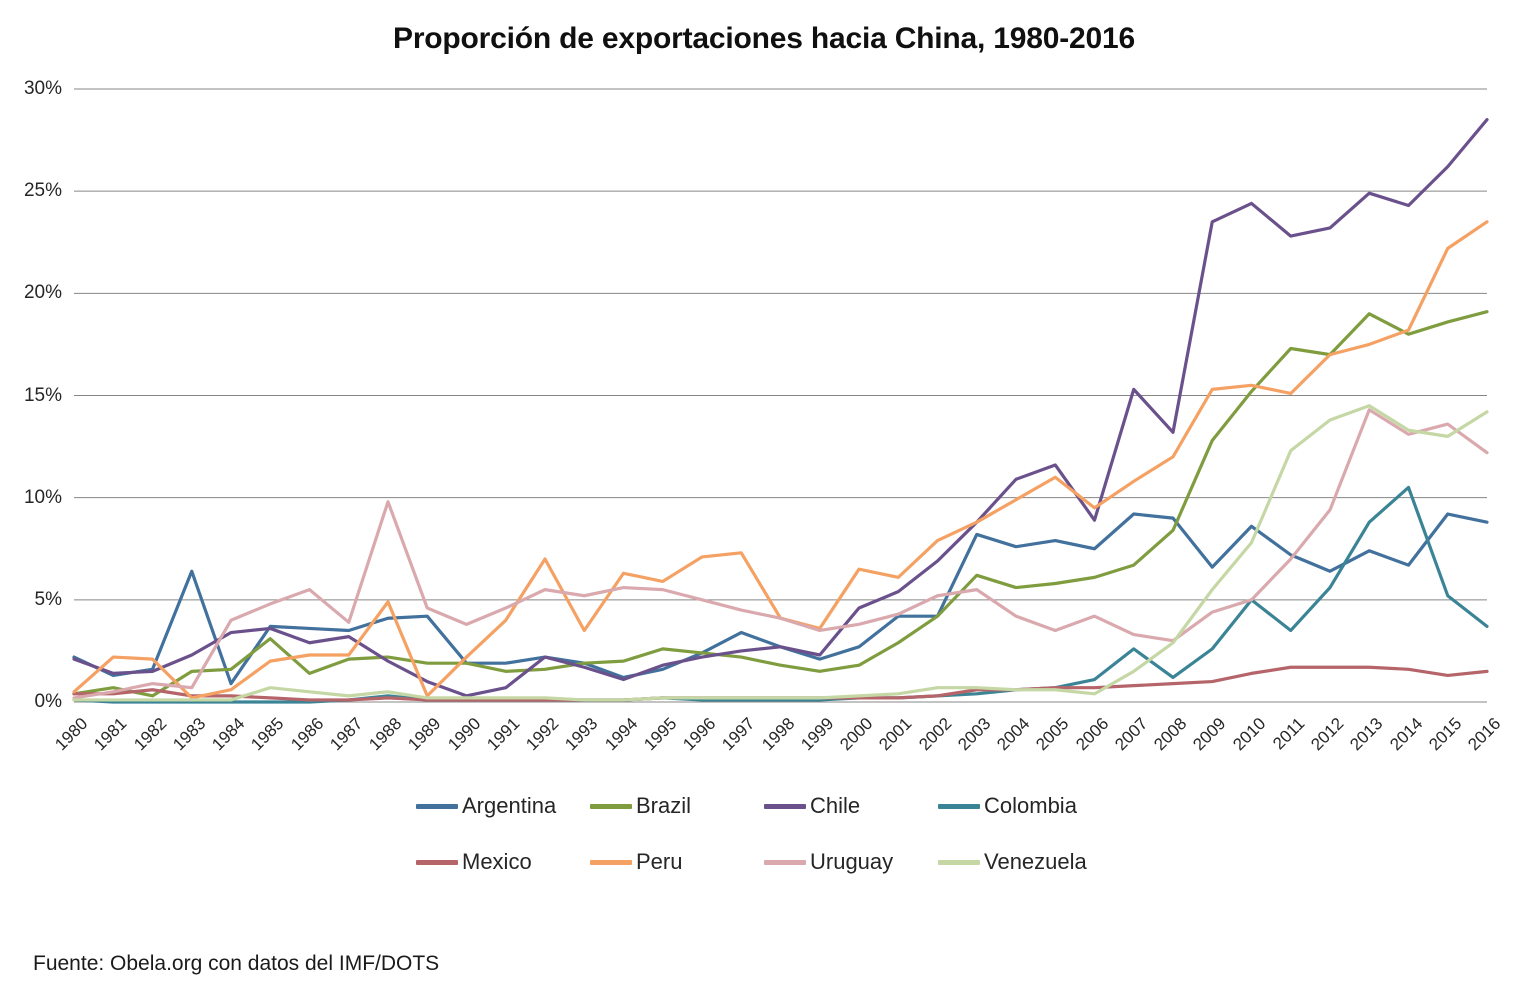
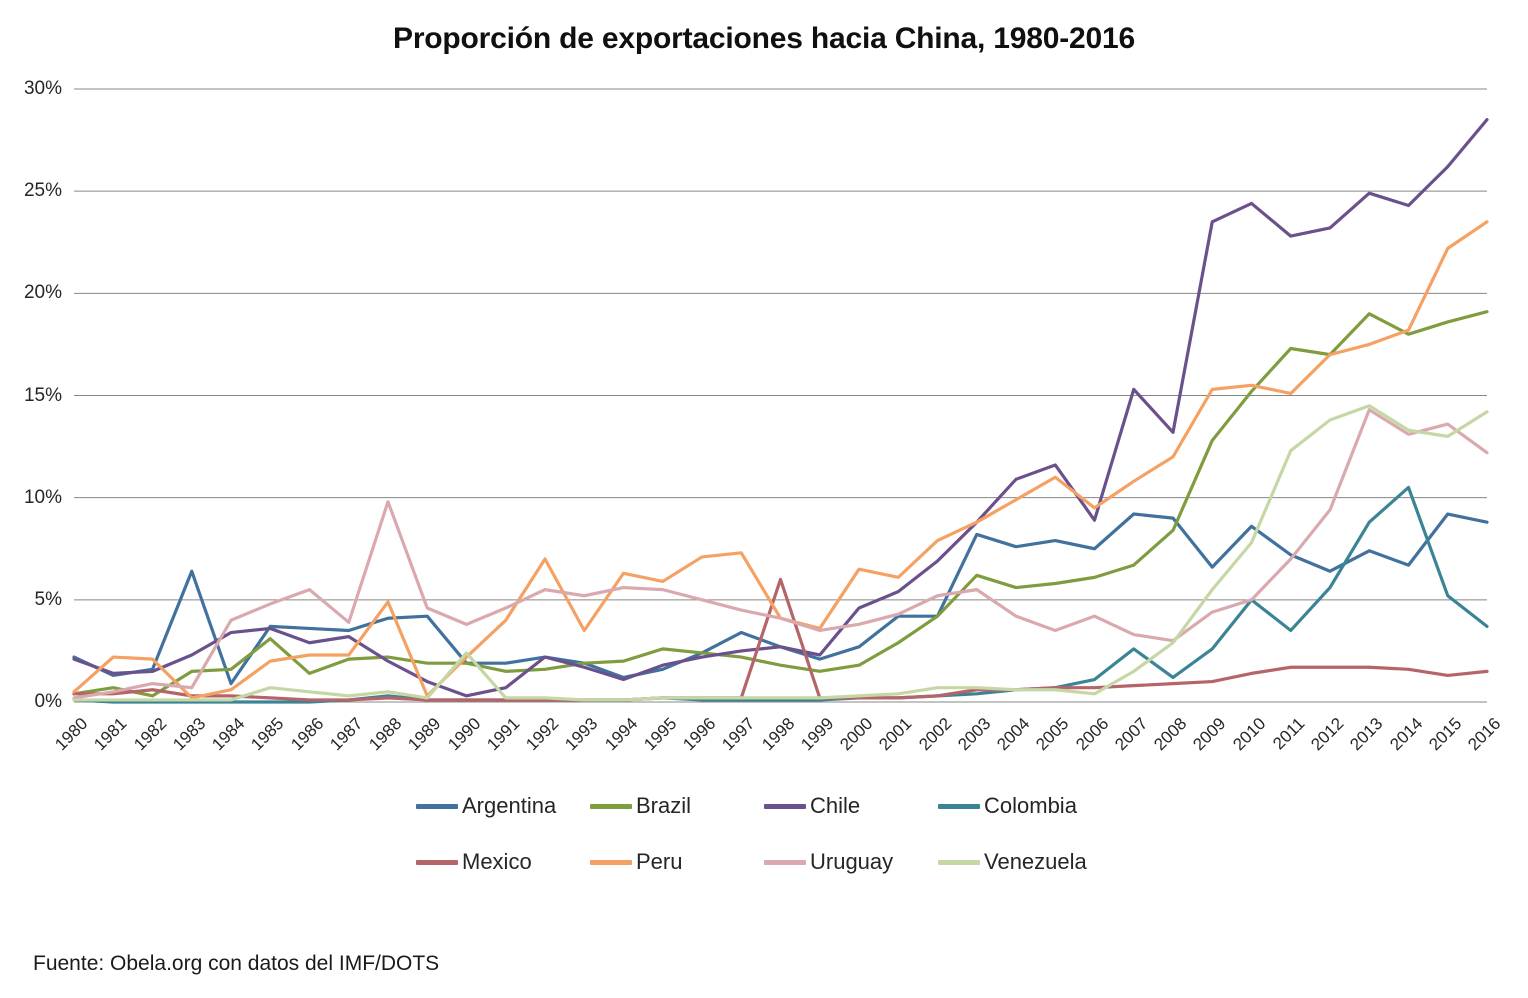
Venezuela/1990: 0.2% -> 2.4%
Mexico/1998: 0.2% -> 6.0%
